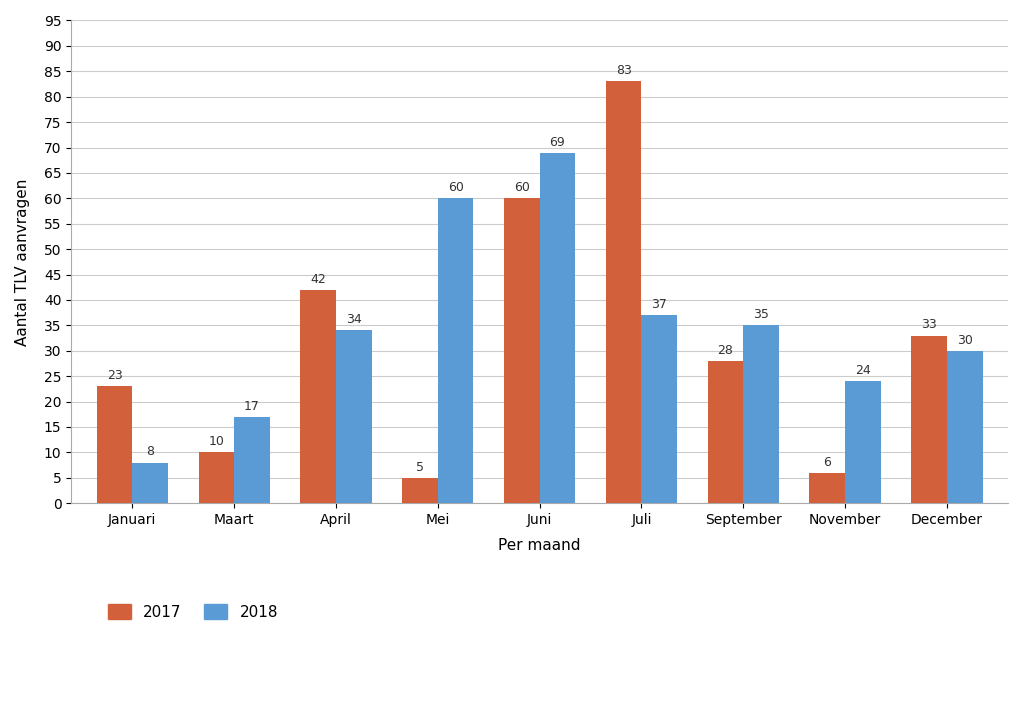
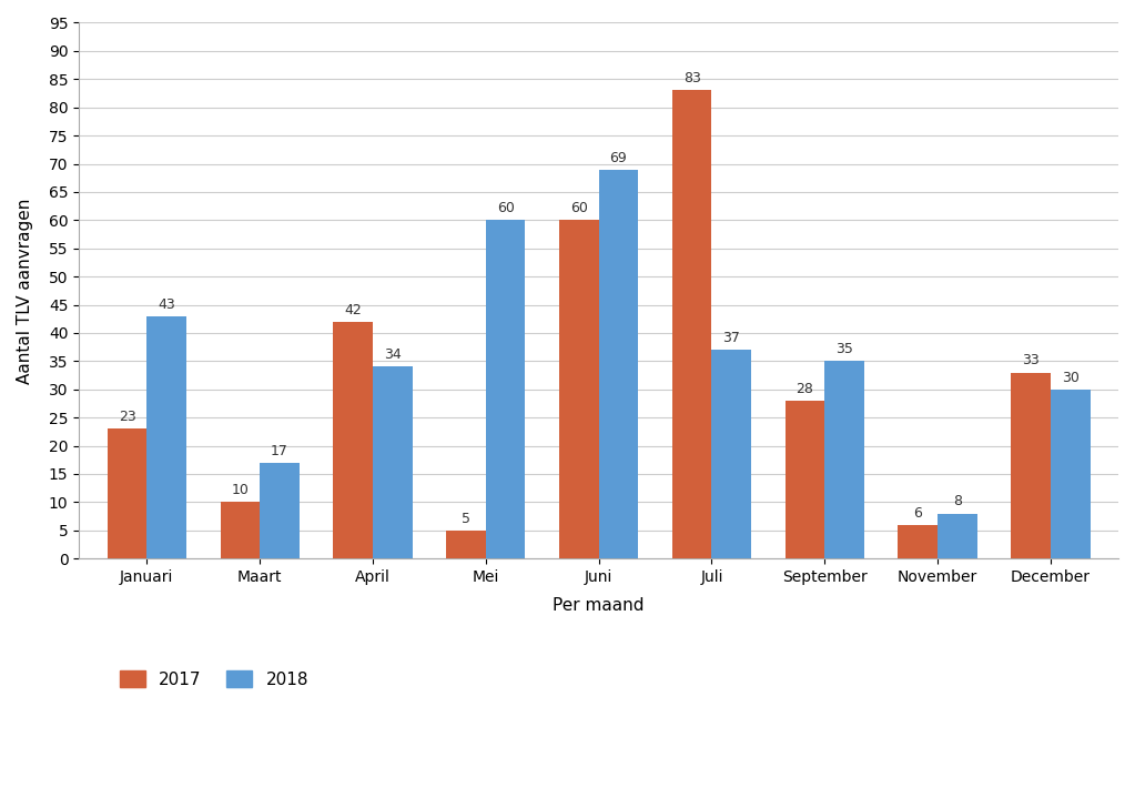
2018/Januari: 8 -> 43
2018/November: 24 -> 8
